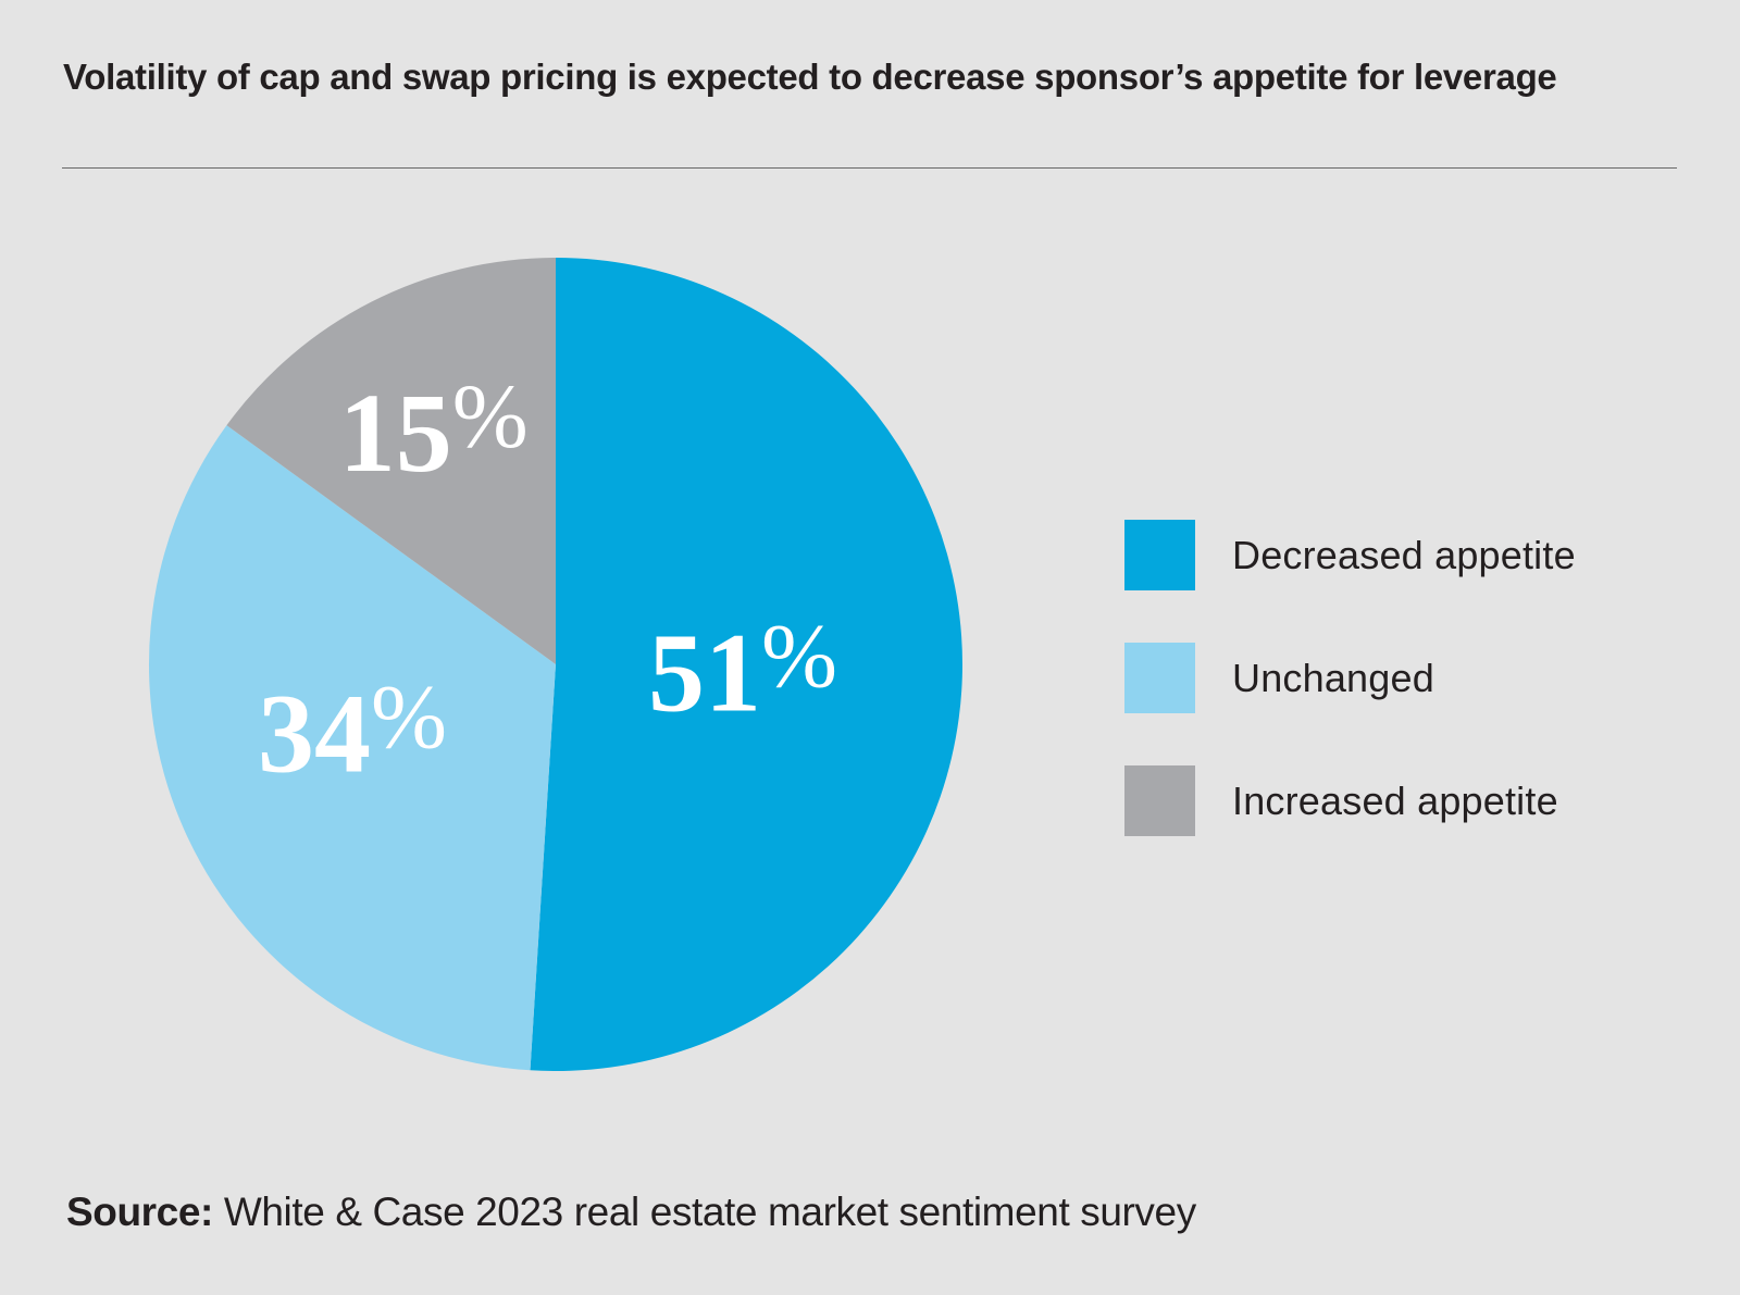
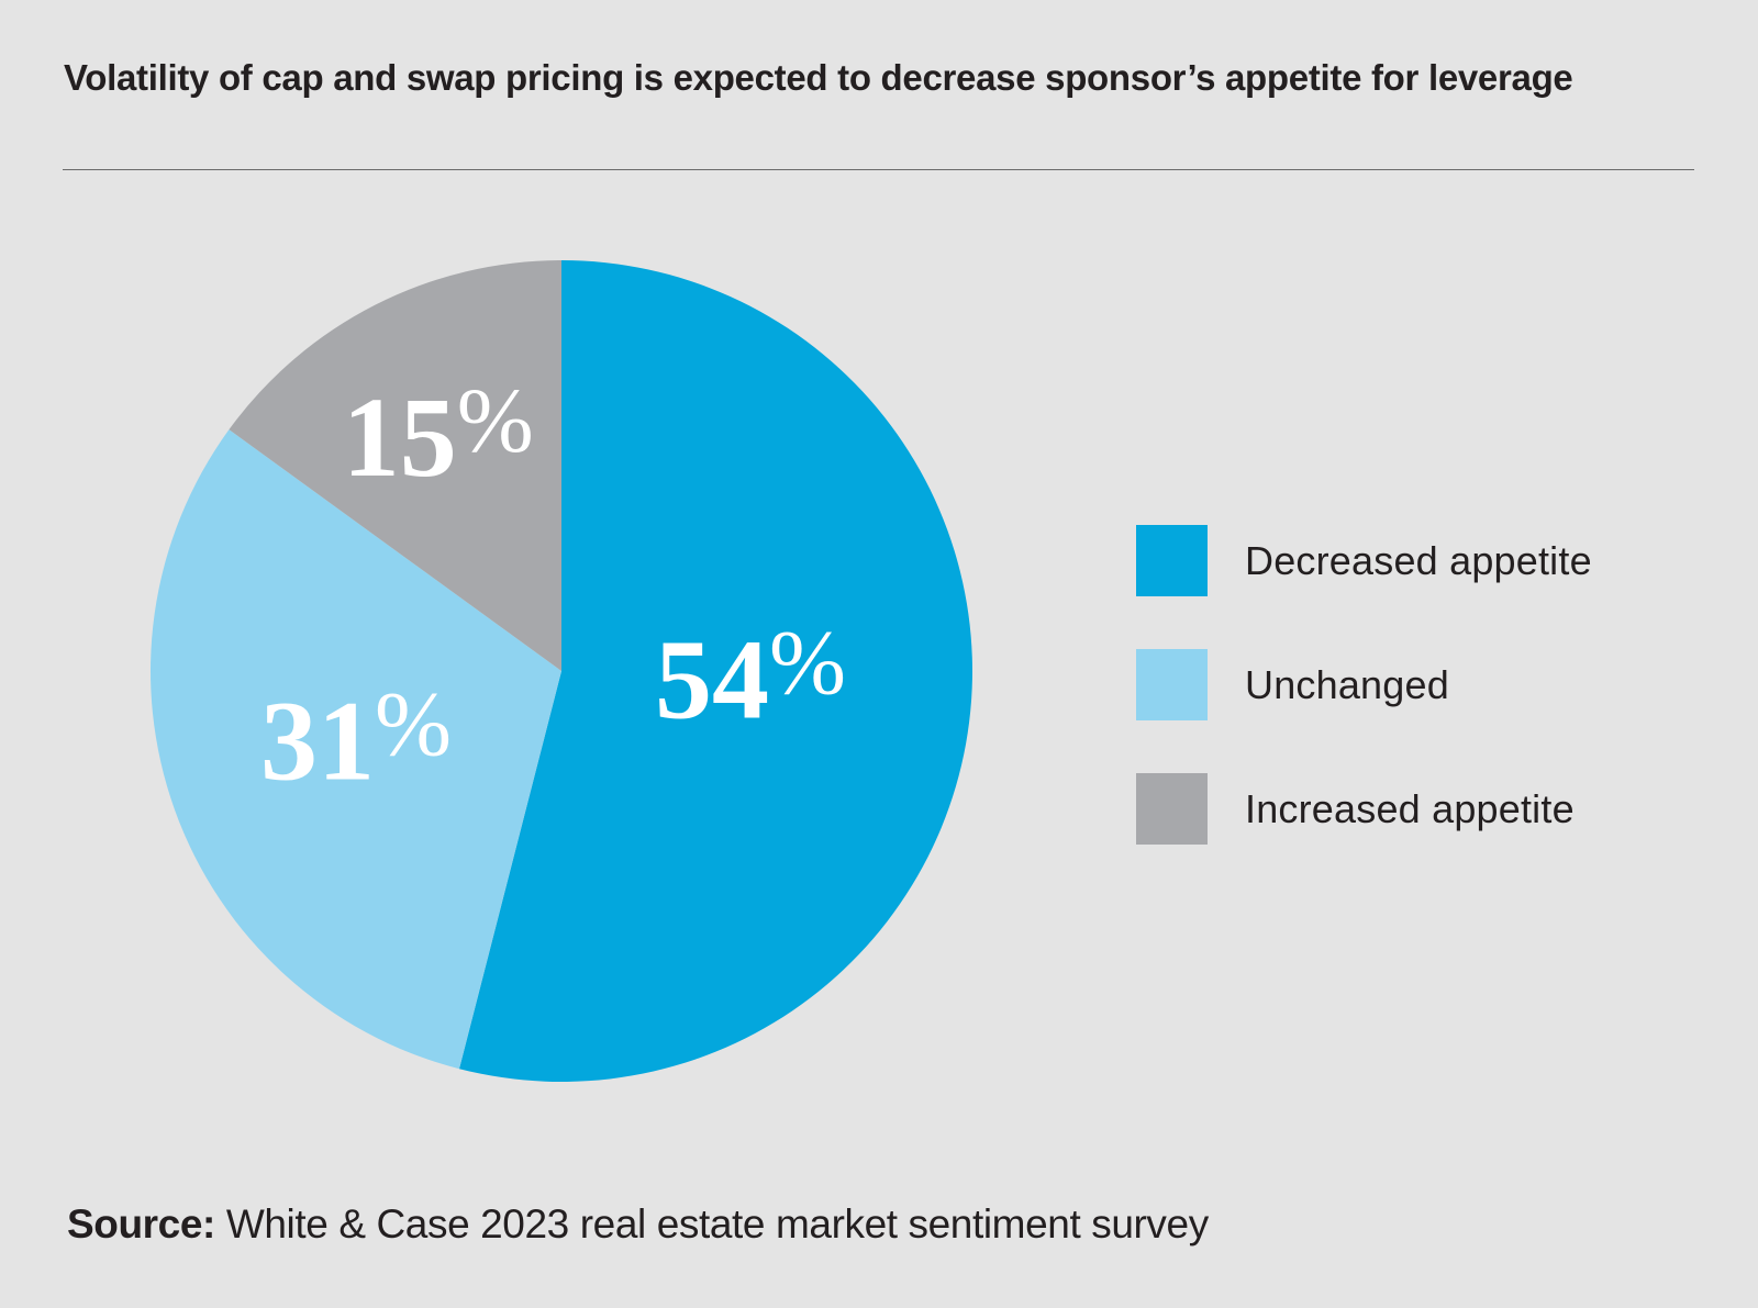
Decreased appetite: 51 -> 54
Unchanged: 34 -> 31
